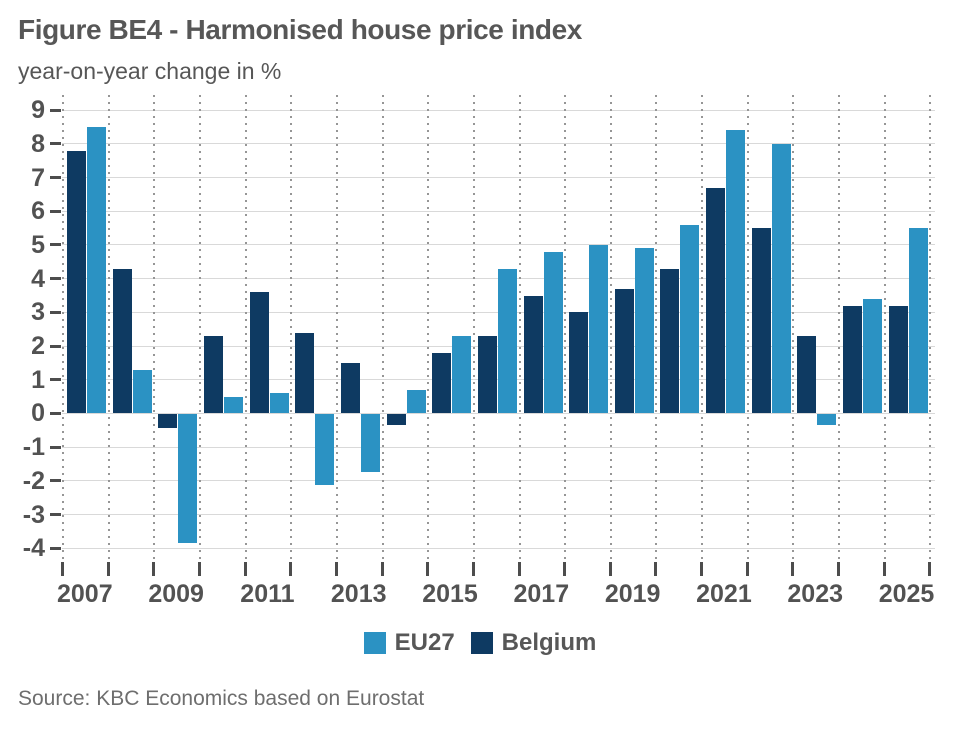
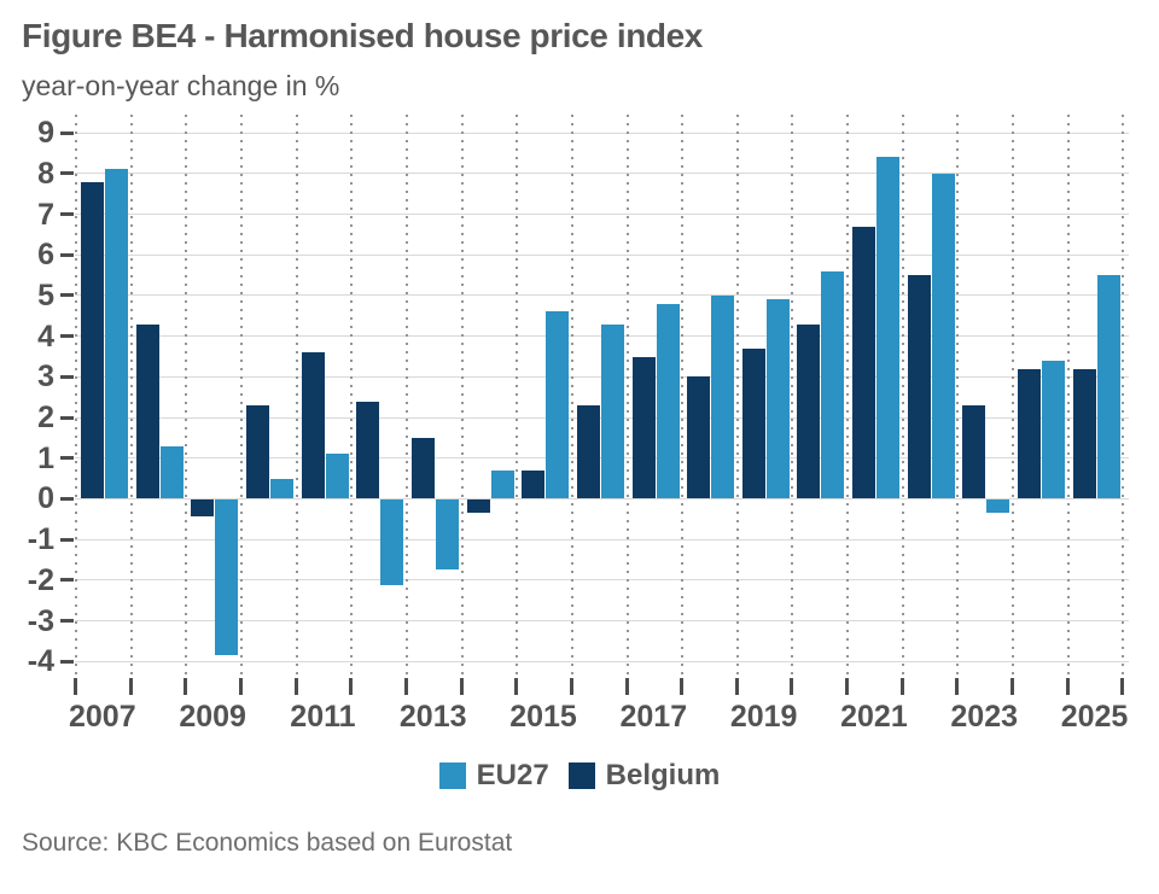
EU27/2007: 8.5 -> 8.1
EU27/2011: 0.6 -> 1.1
Belgium/2015: 1.8 -> 0.7
EU27/2015: 2.3 -> 4.6
